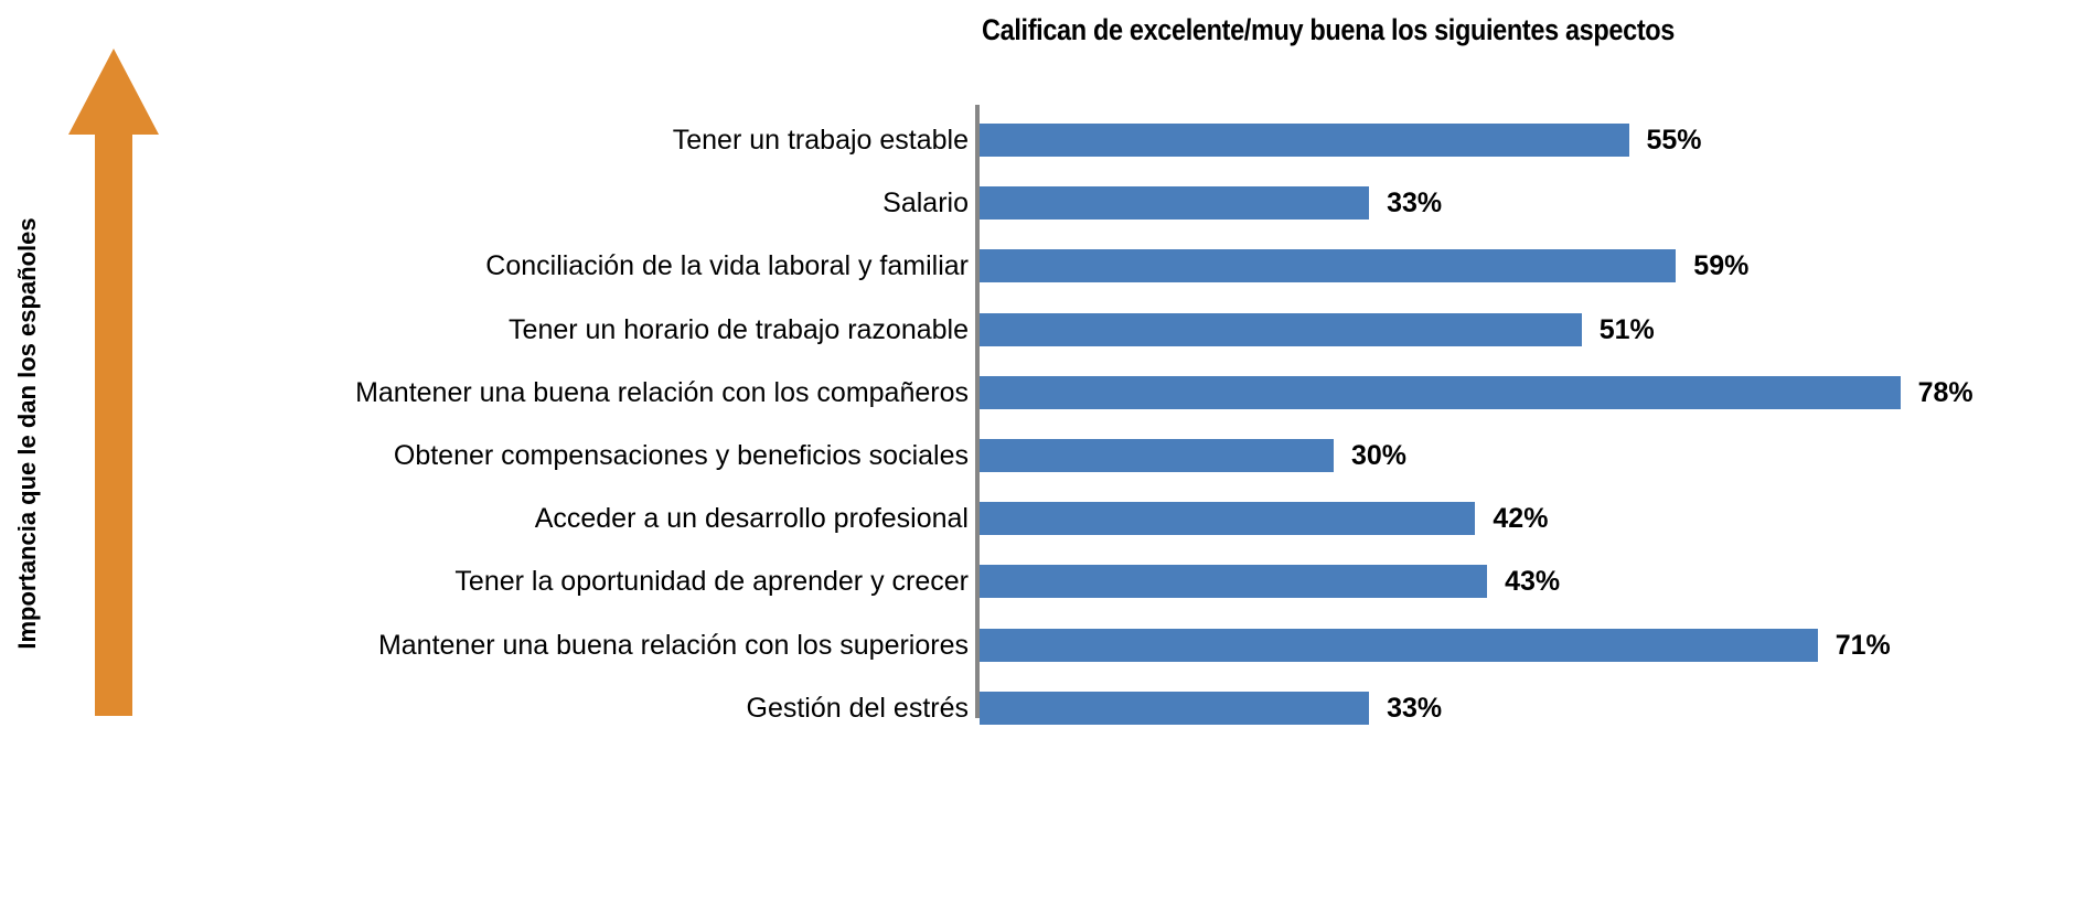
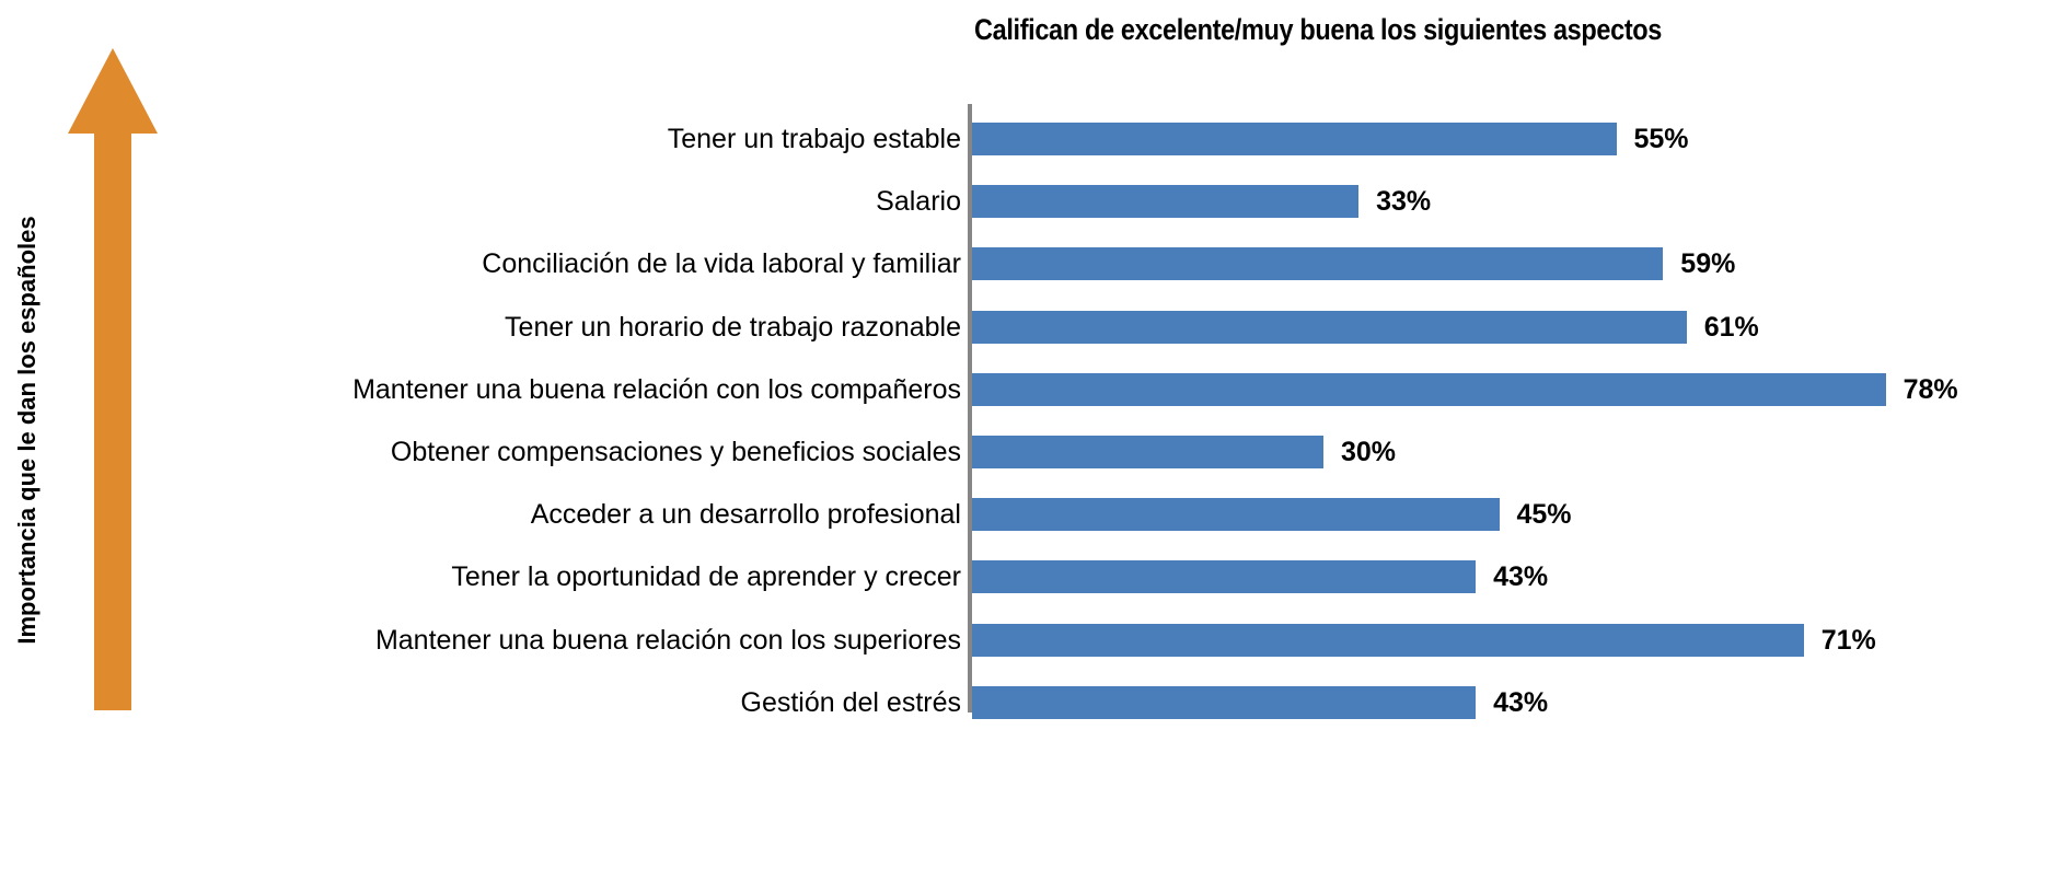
Tener un horario de trabajo razonable: 51% -> 61%
Acceder a un desarrollo profesional: 42% -> 45%
Gestión del estrés: 33% -> 43%
